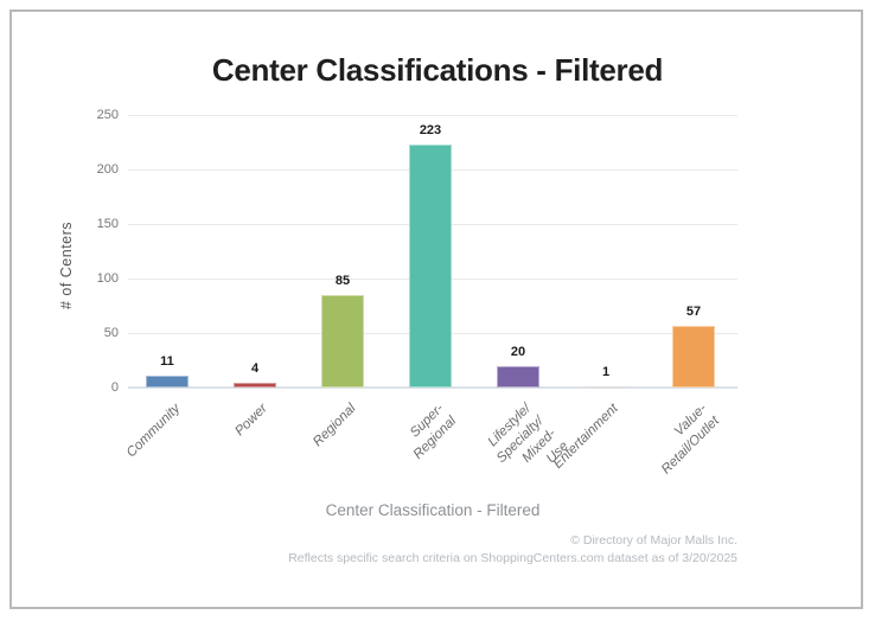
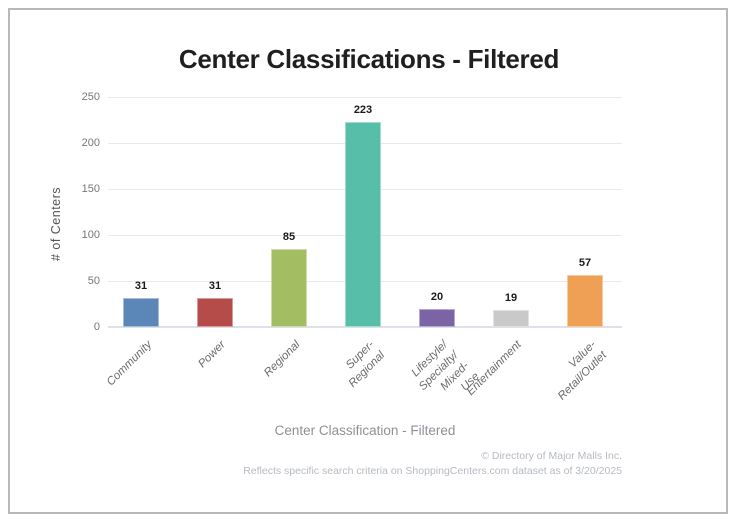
Community: 11 -> 31
Power: 4 -> 31
Entertainment: 1 -> 19
